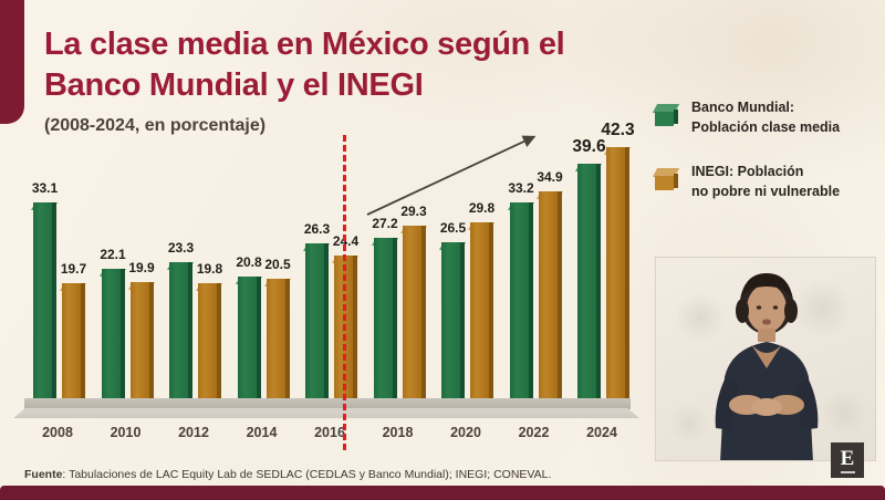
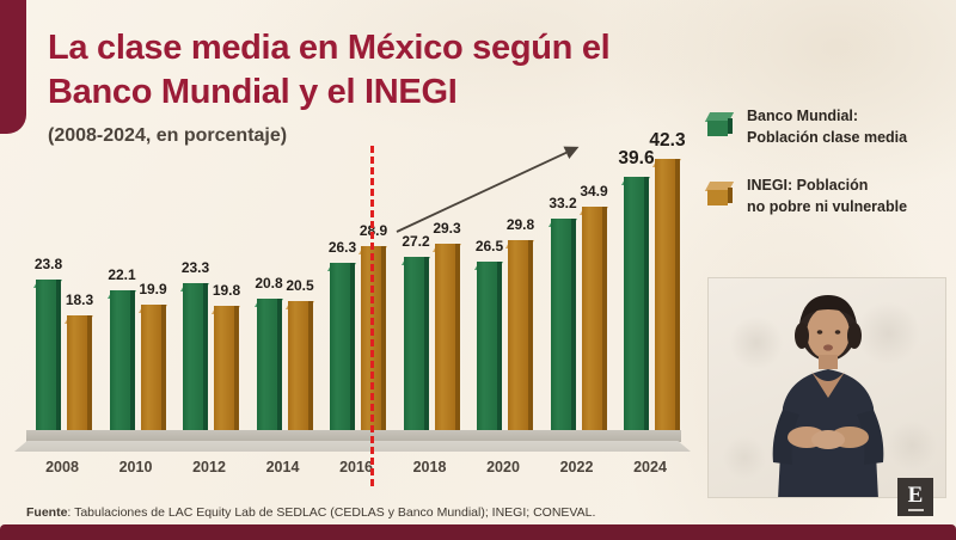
Banco Mundial: Población clase media/2008: 33.1 -> 23.8
INEGI: Población no pobre ni vulnerable/2008: 19.7 -> 18.3
INEGI: Población no pobre ni vulnerable/2016: 24.4 -> 28.9
